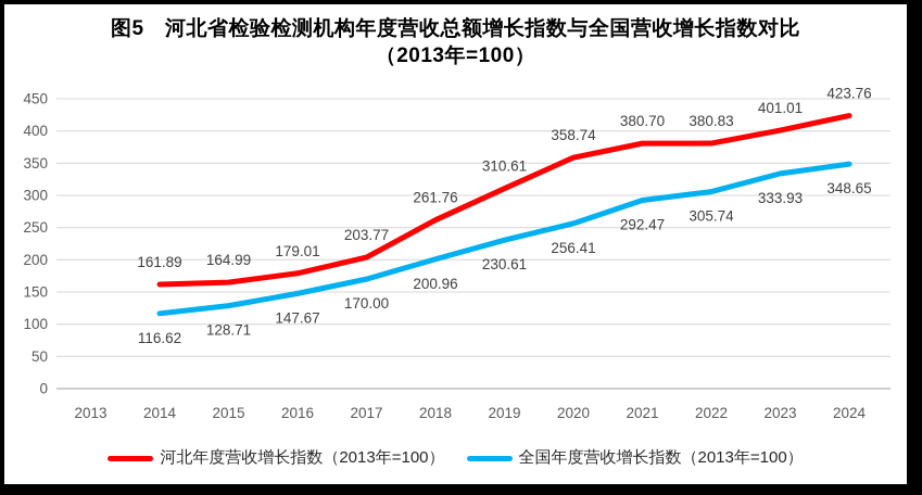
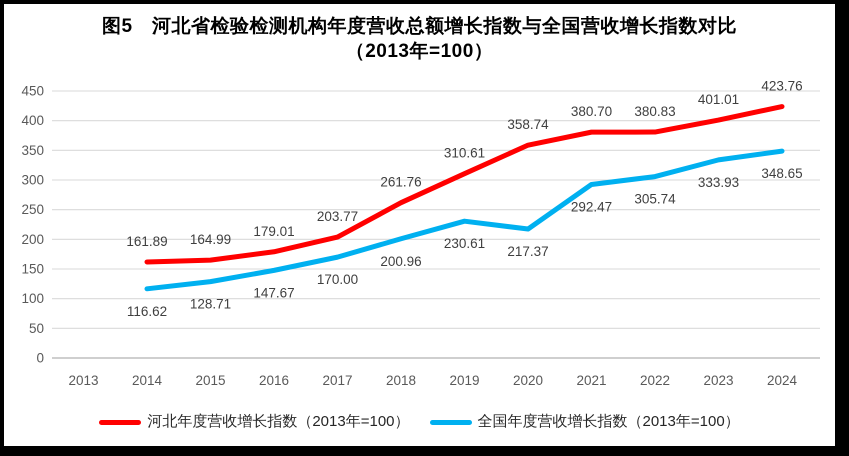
全国年度营收增长指数（2013年=100）/2020: 256.41 -> 217.37
